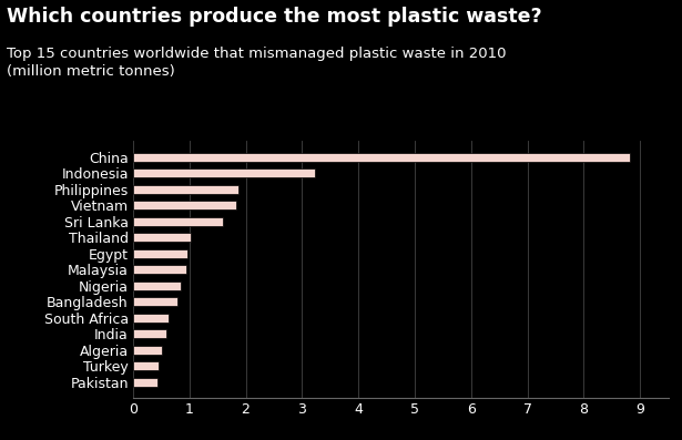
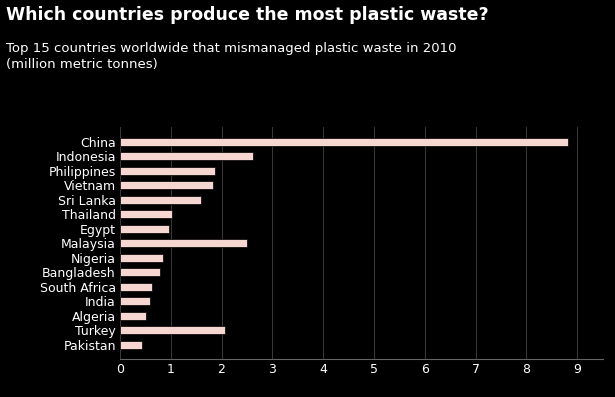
Indonesia: 3.22 -> 2.62
Malaysia: 0.94 -> 2.50
Turkey: 0.46 -> 2.06
